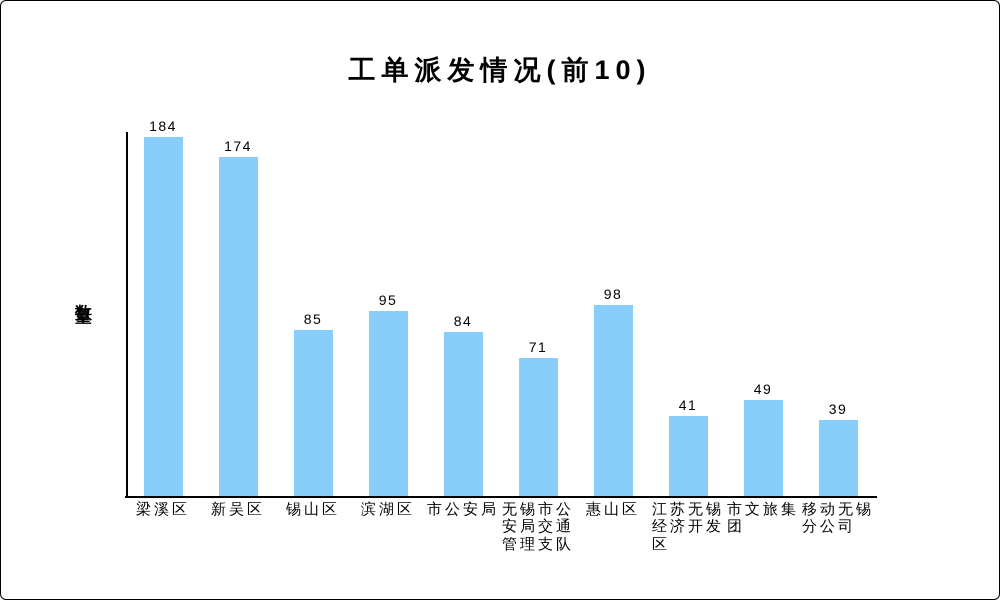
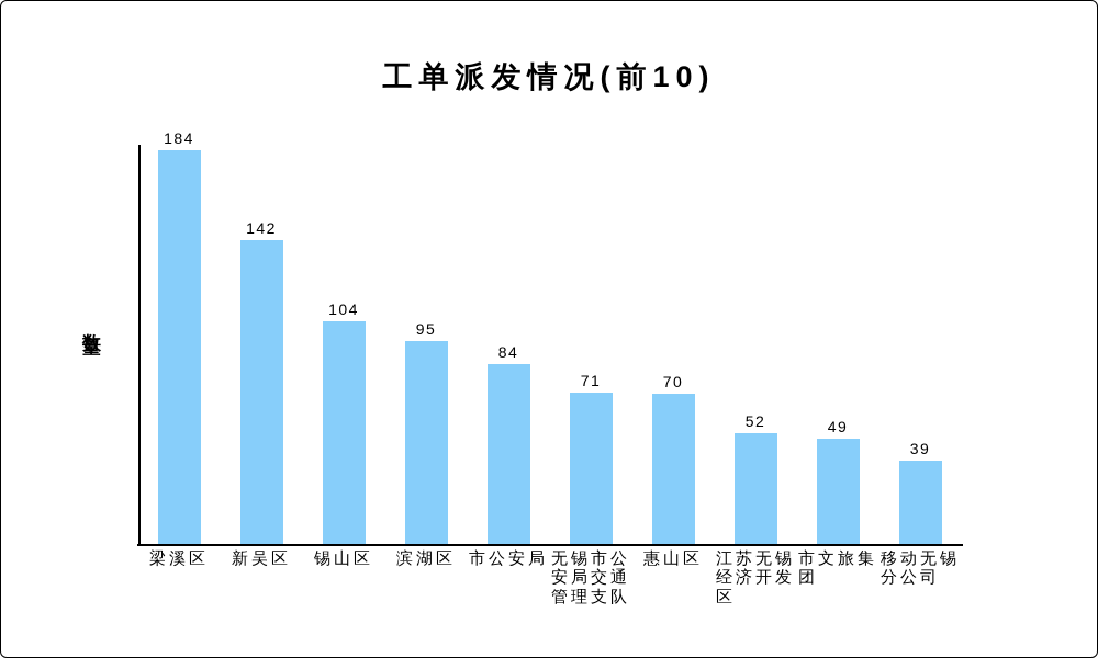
新吴区: 174 -> 142
锡山区: 85 -> 104
惠山区: 98 -> 70
江苏无锡经济开发区: 41 -> 52
